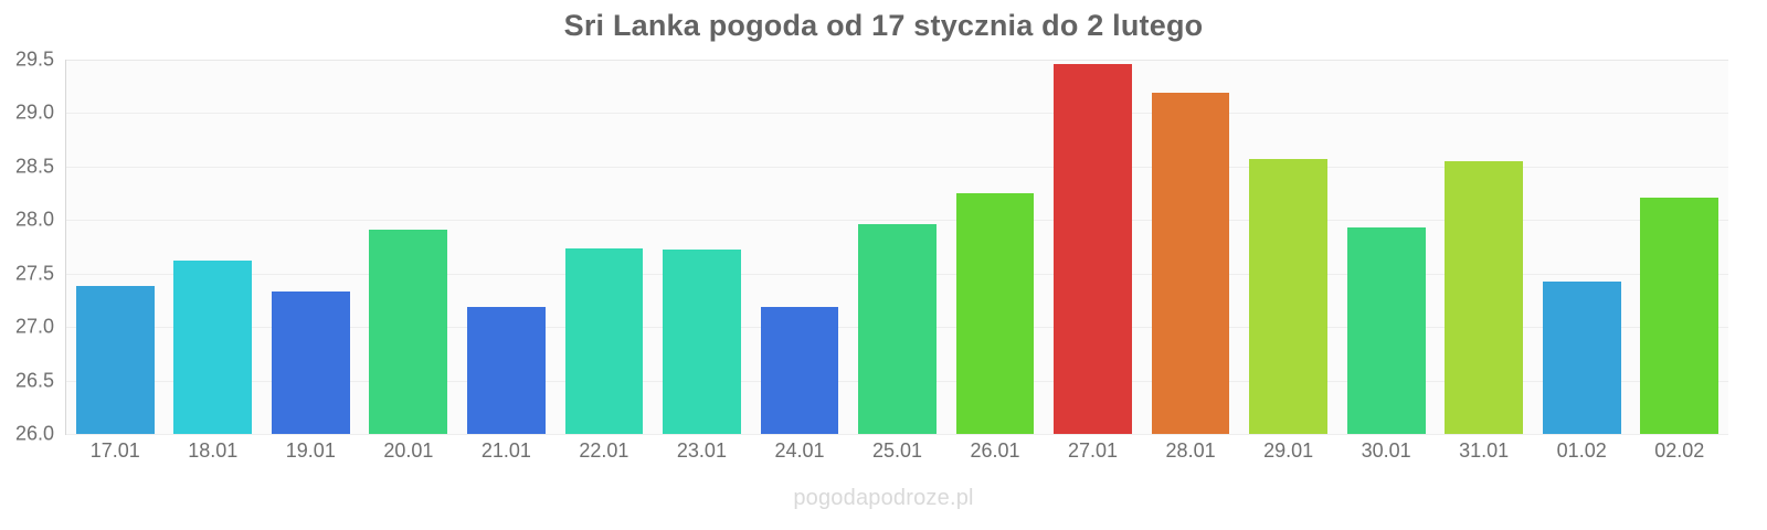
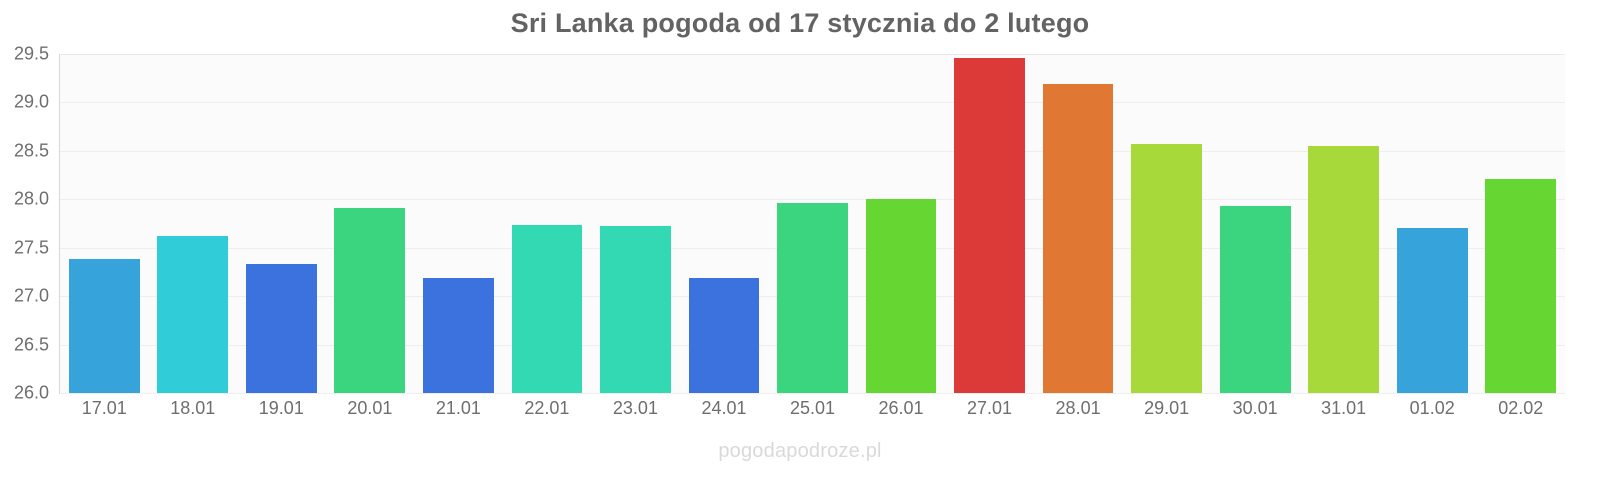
26.01: 28.2 -> 28.0
01.02: 27.4 -> 27.7
